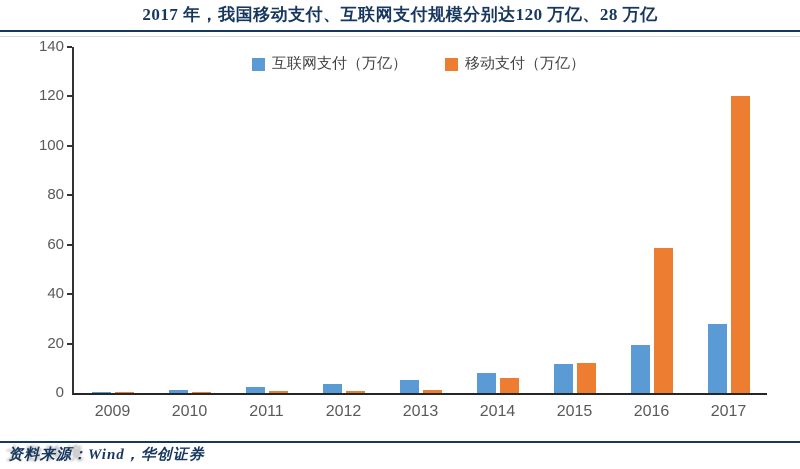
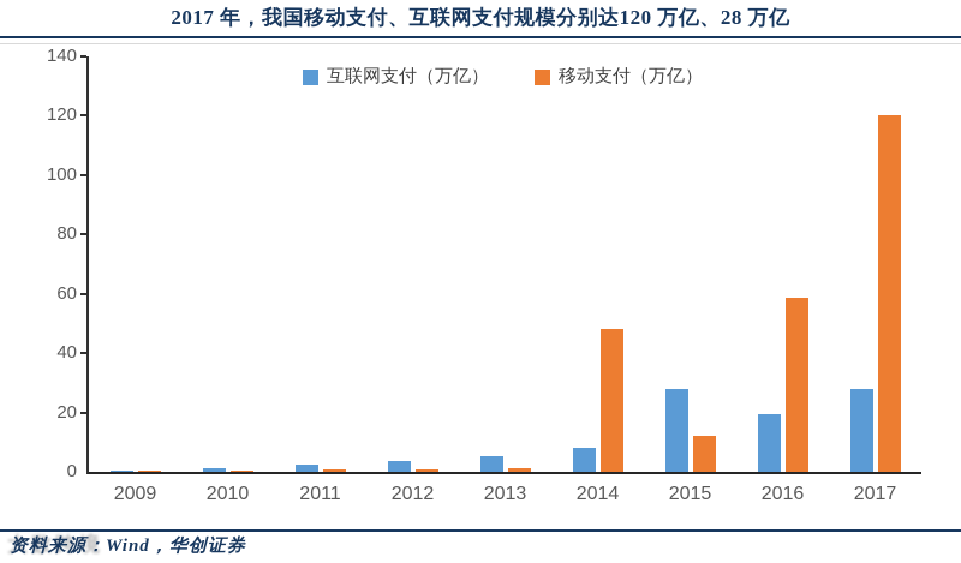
移动支付（万亿）/2014: 6 -> 48
互联网支付（万亿）/2015: 12 -> 28
